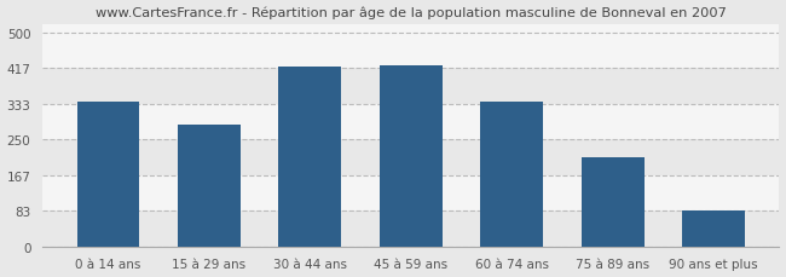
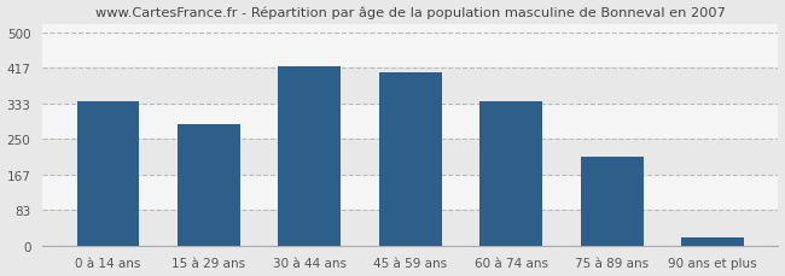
45 à 59 ans: 425 -> 408
90 ans et plus: 85 -> 20
